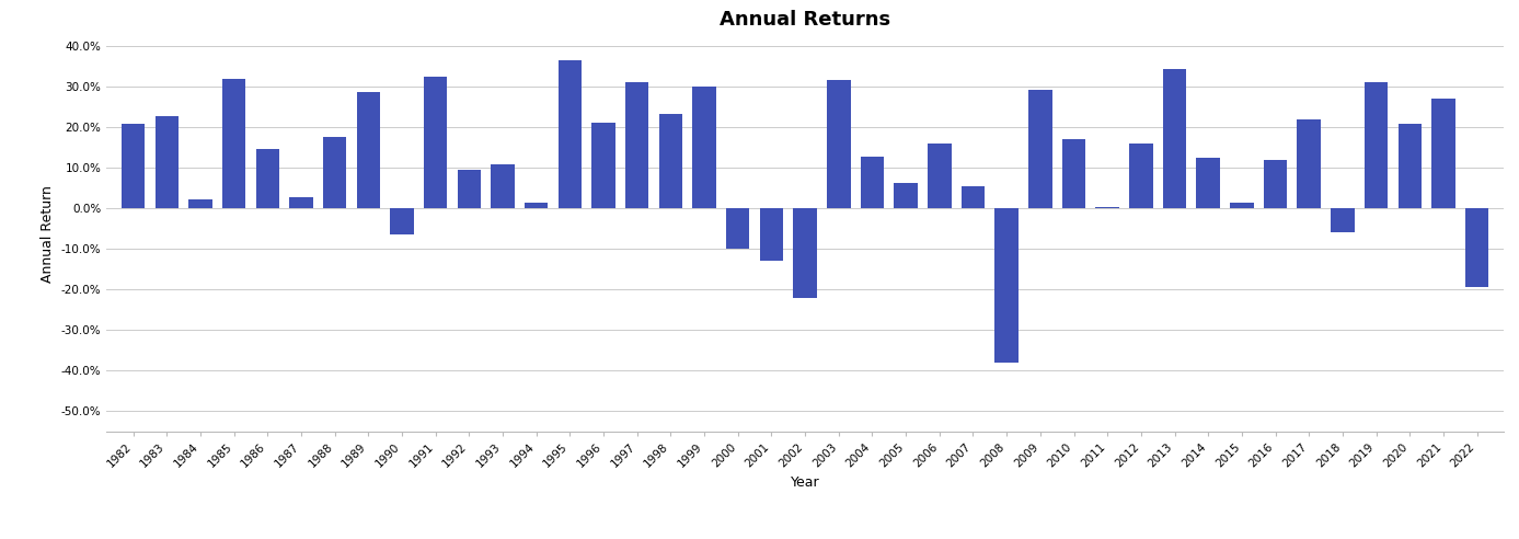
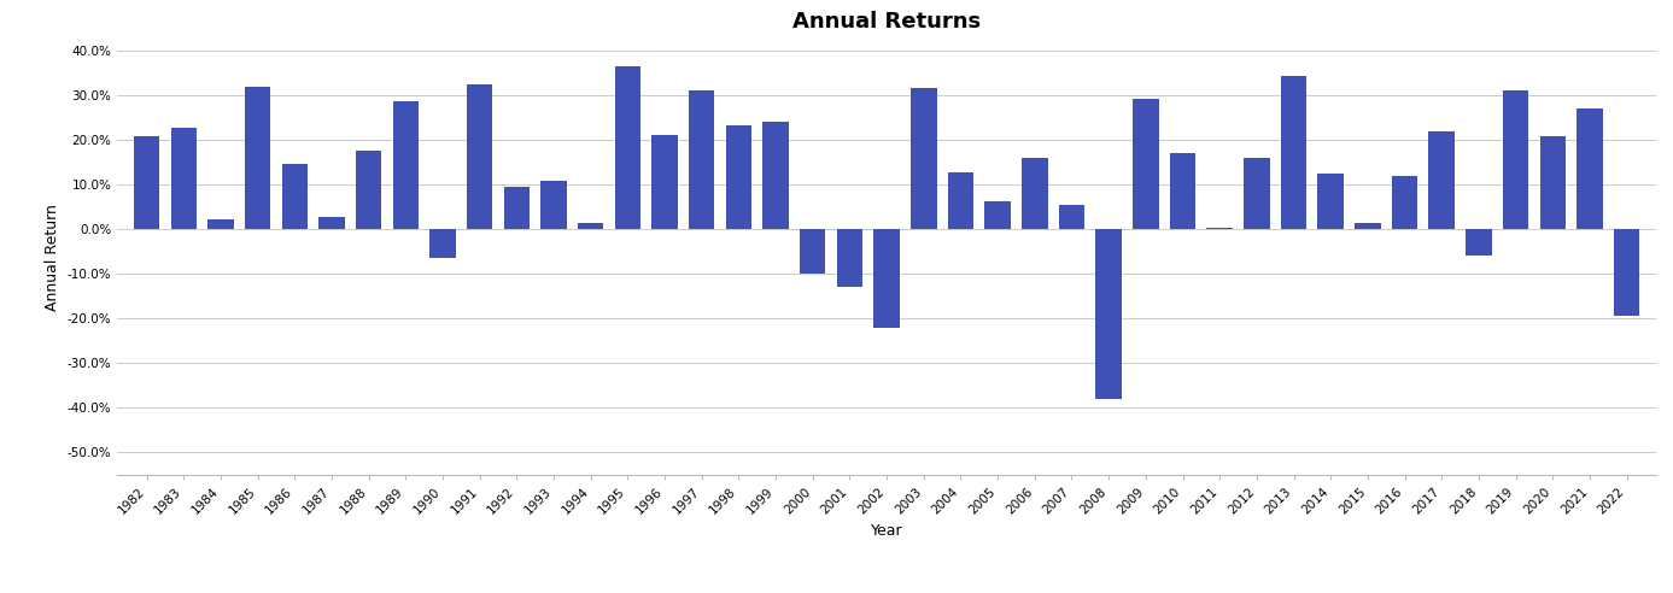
1999: 30.0% -> 23.9%
